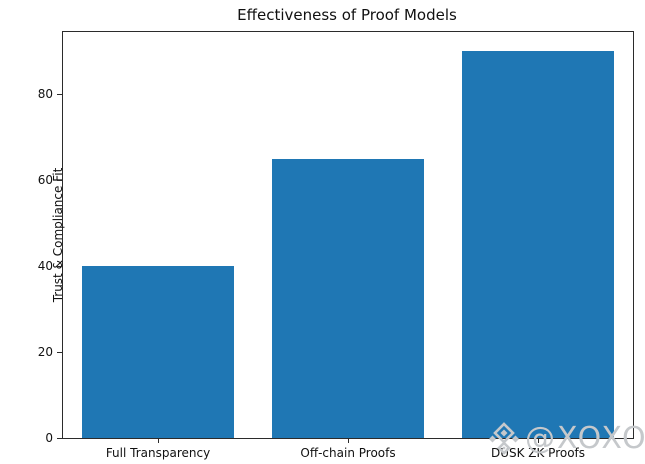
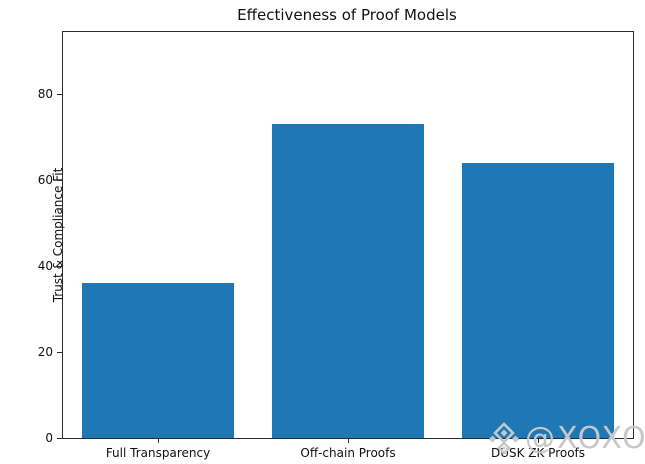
Full Transparency: 40 -> 36
Off-chain Proofs: 65 -> 73
DUSK ZK Proofs: 90 -> 64
